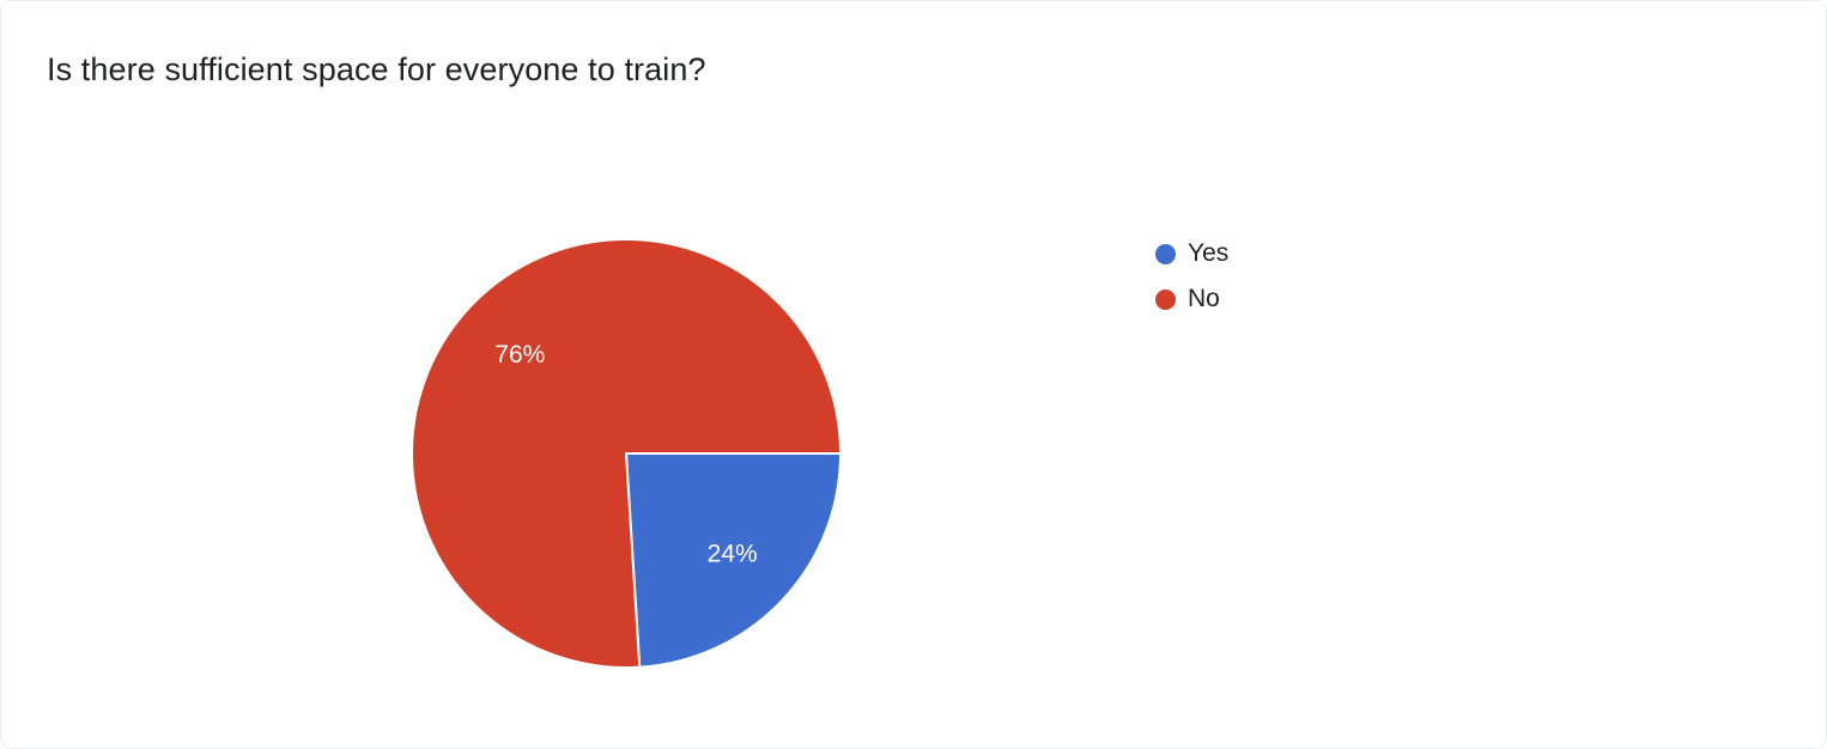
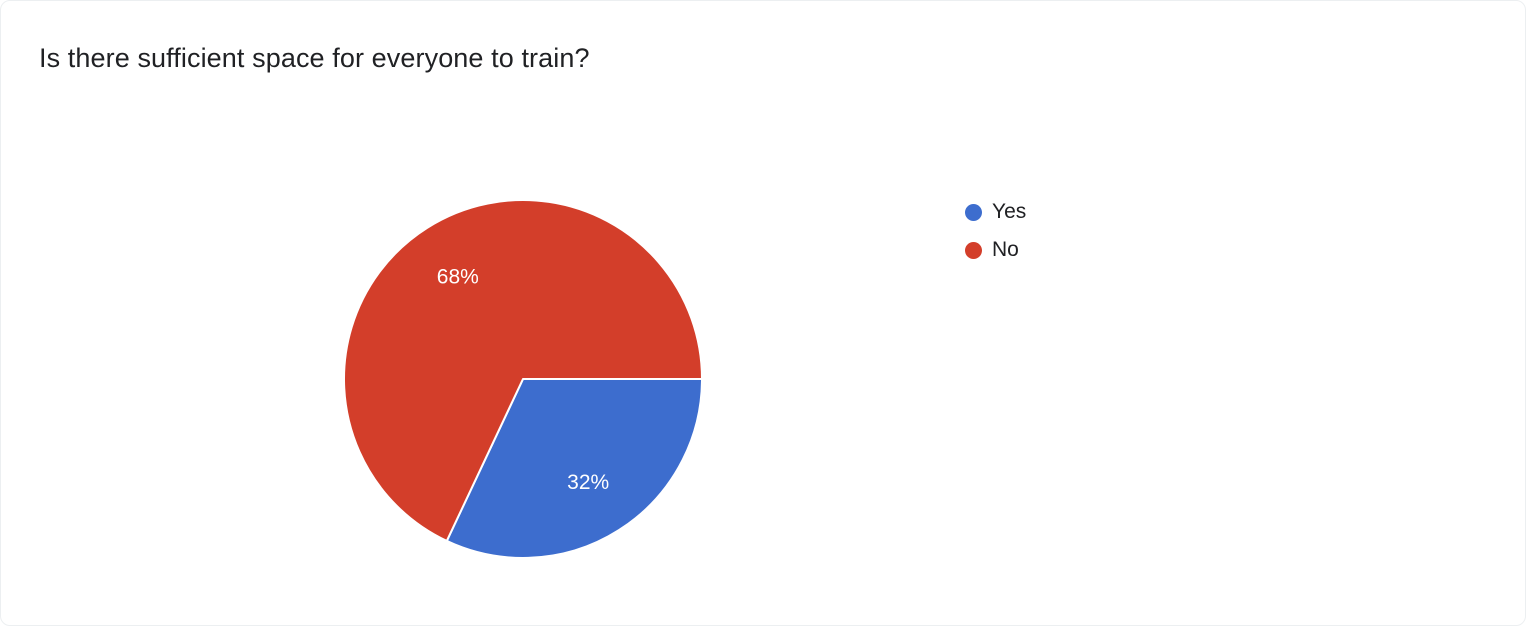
Yes: 24% -> 32%
No: 76% -> 68%
